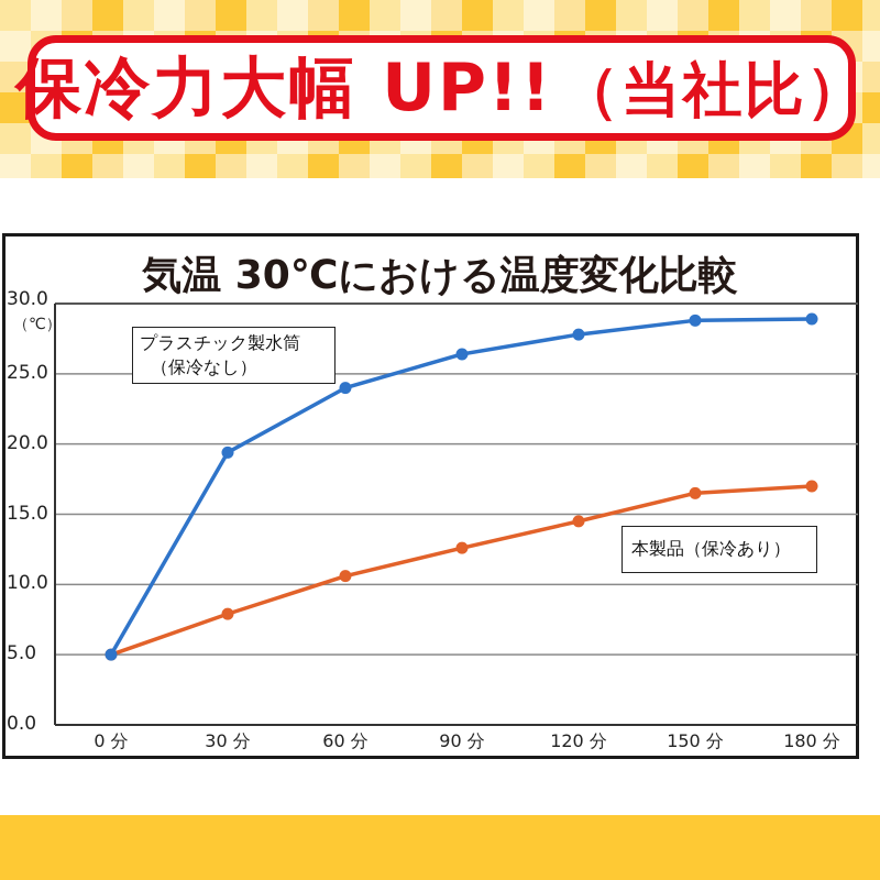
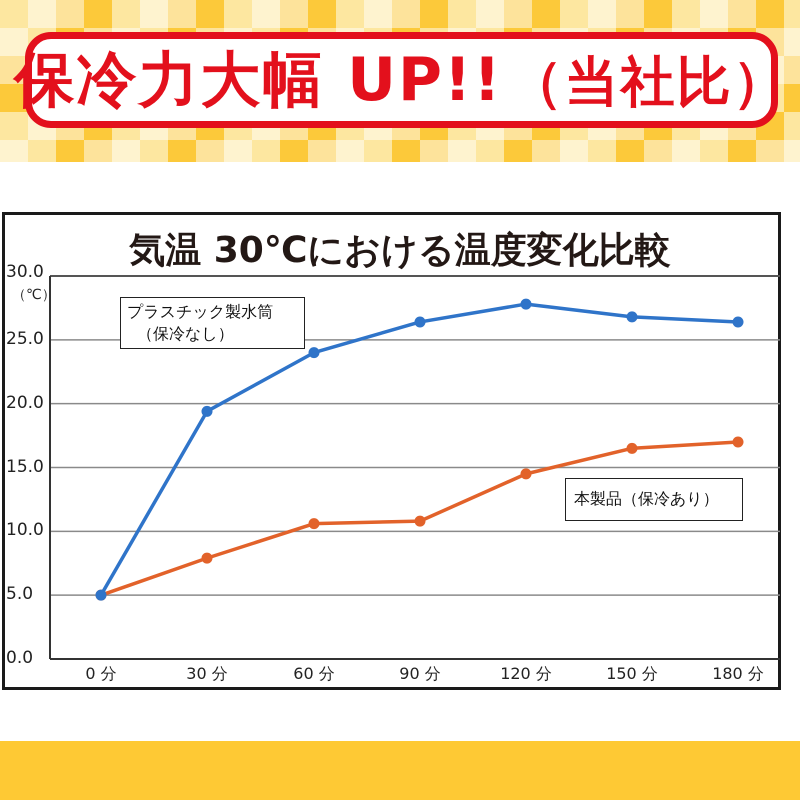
本製品（保冷あり）/90 分: 12.6 -> 10.8
プラスチック製水筒（保冷なし）/150 分: 28.8 -> 26.8
プラスチック製水筒（保冷なし）/180 分: 28.9 -> 26.4
